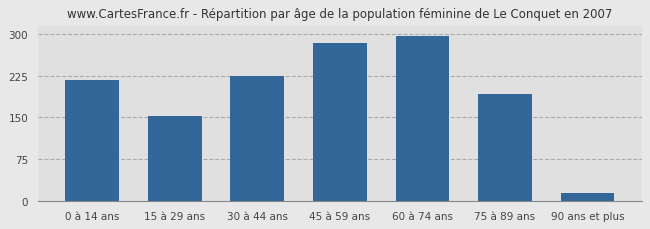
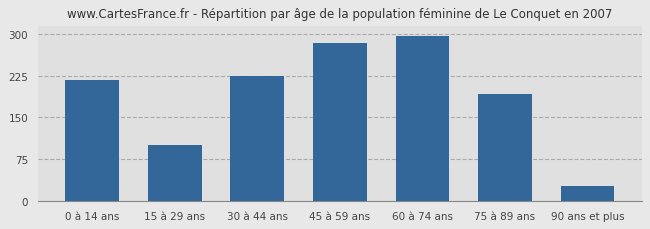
15 à 29 ans: 152 -> 100
90 ans et plus: 15 -> 26
